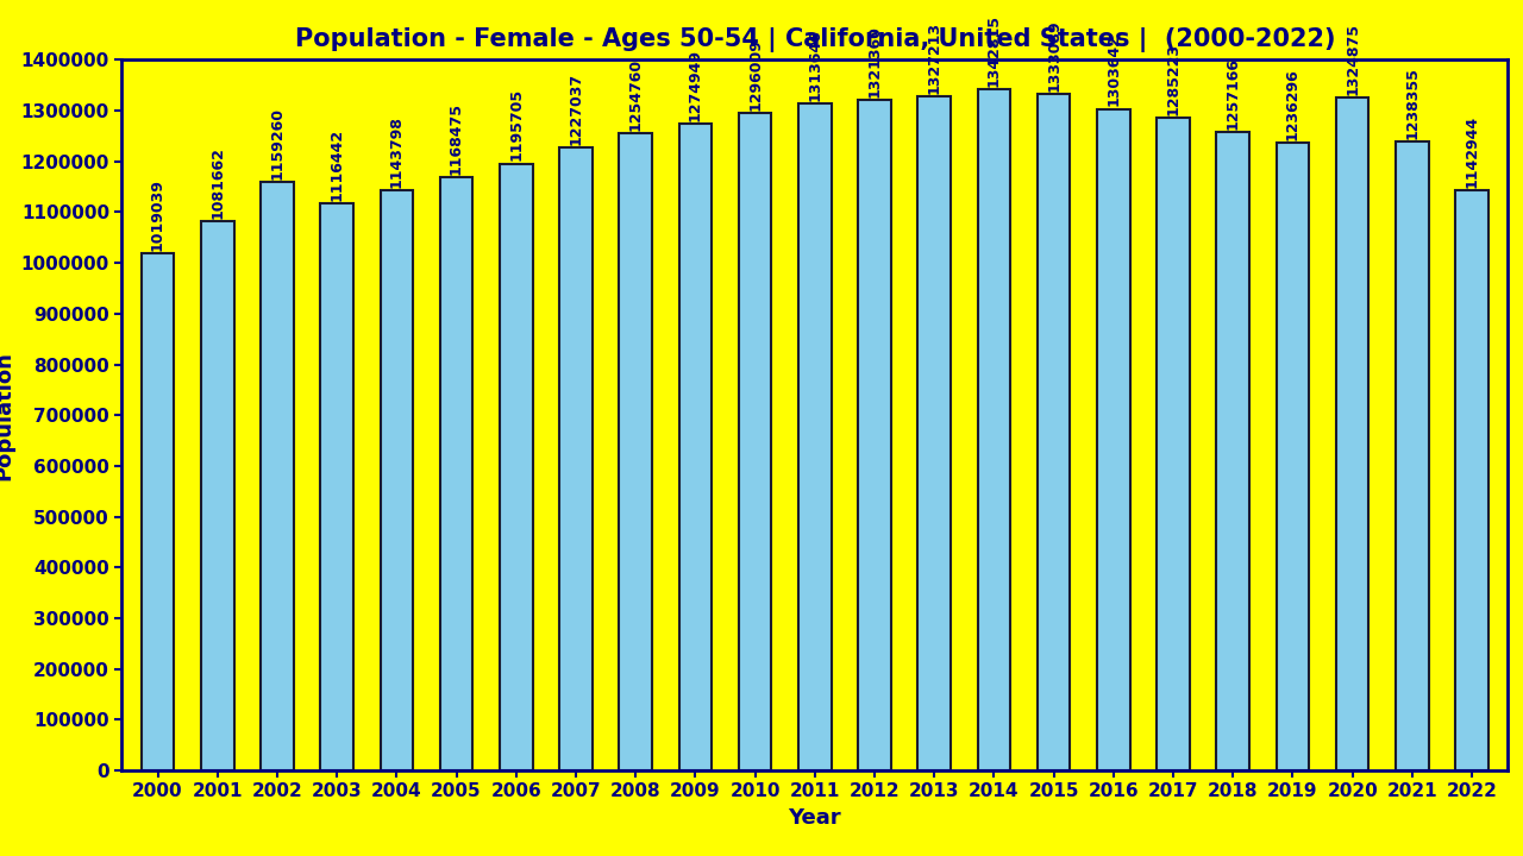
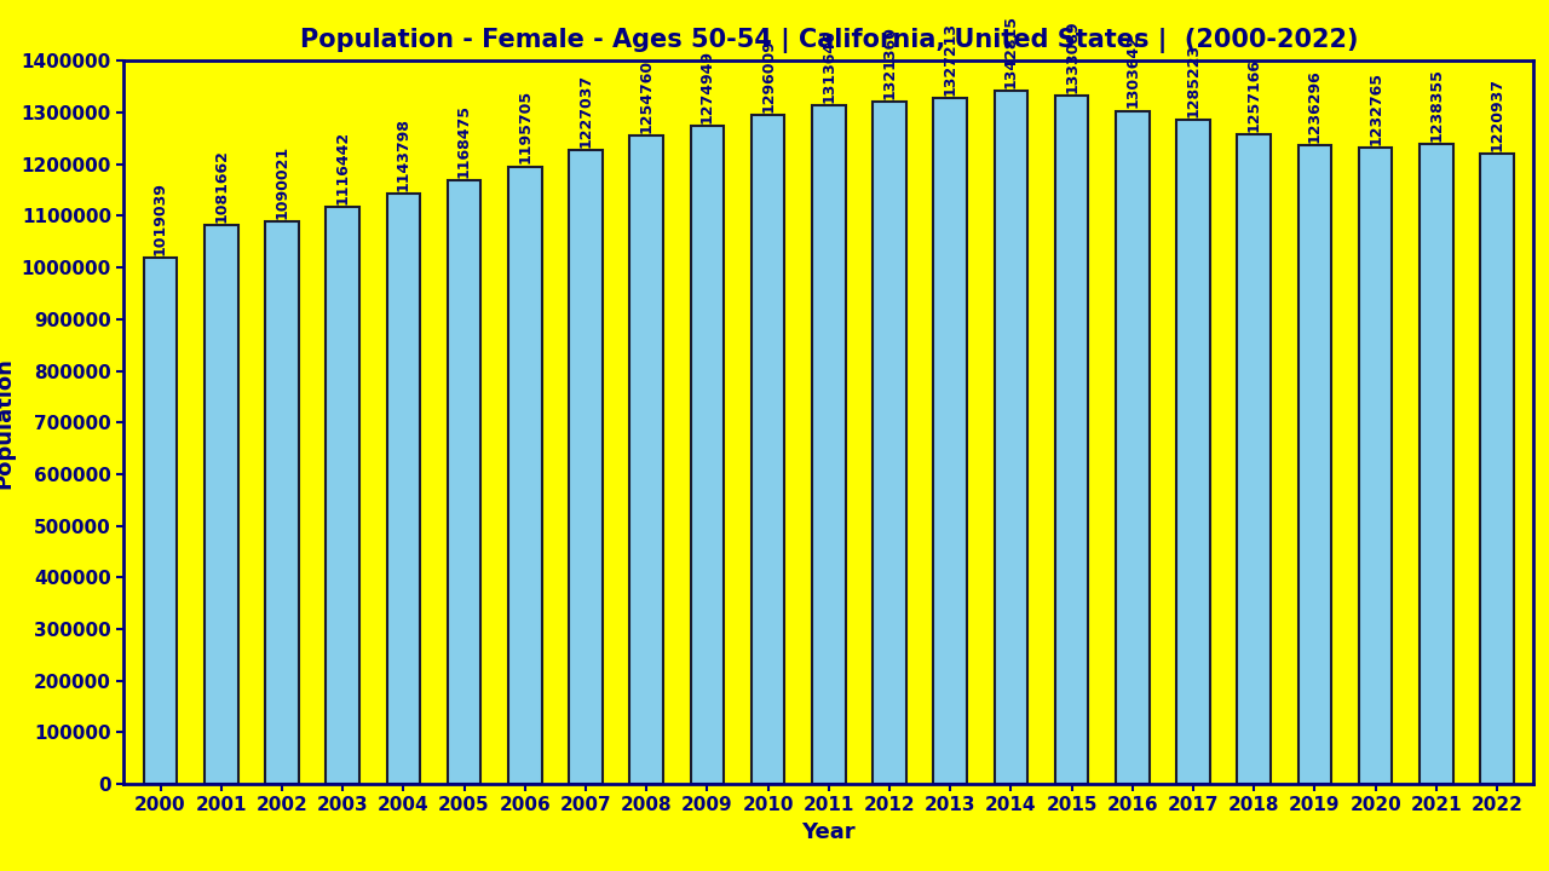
2002: 1159260 -> 1090021
2020: 1324875 -> 1232765
2022: 1142944 -> 1220937
